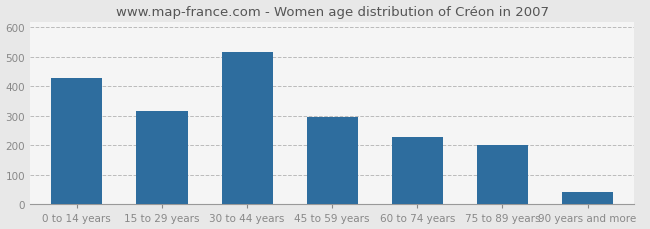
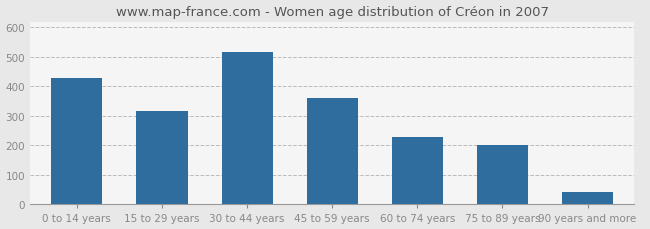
45 to 59 years: 295 -> 360
